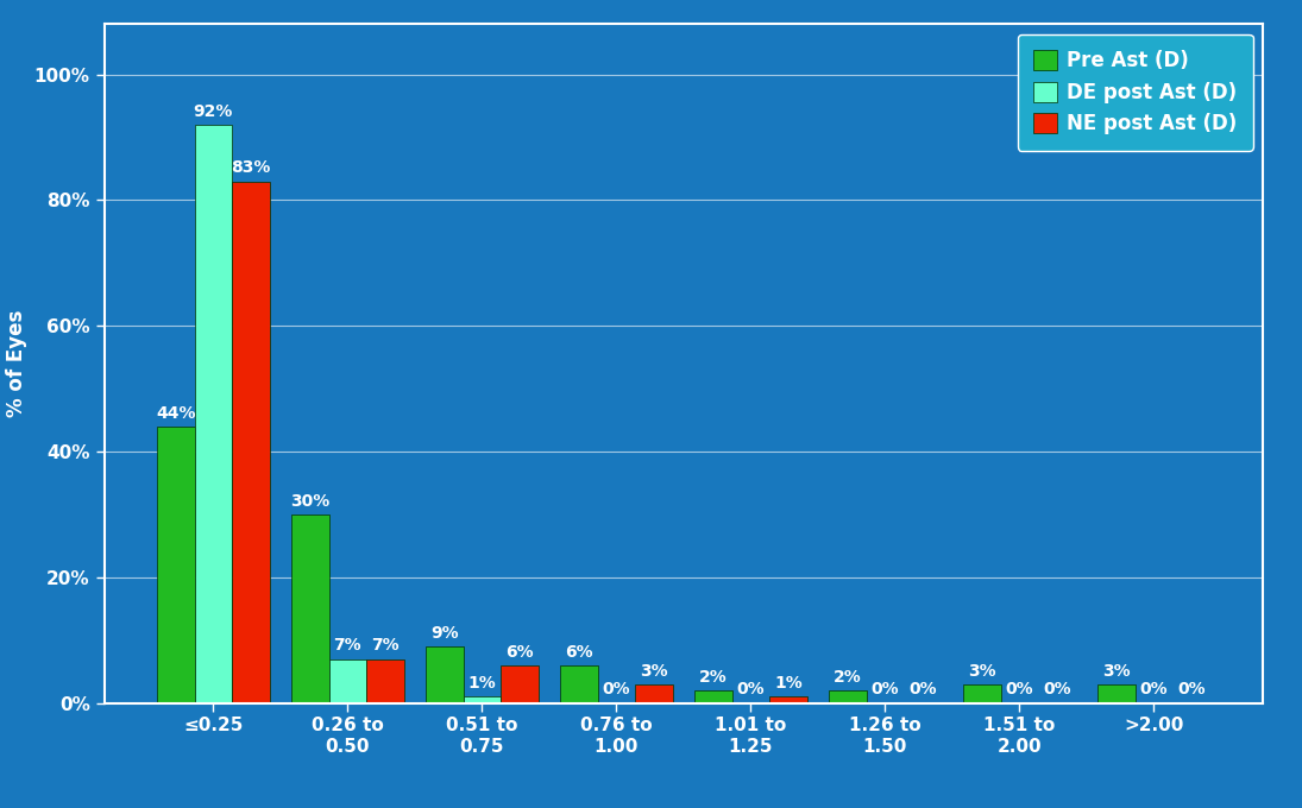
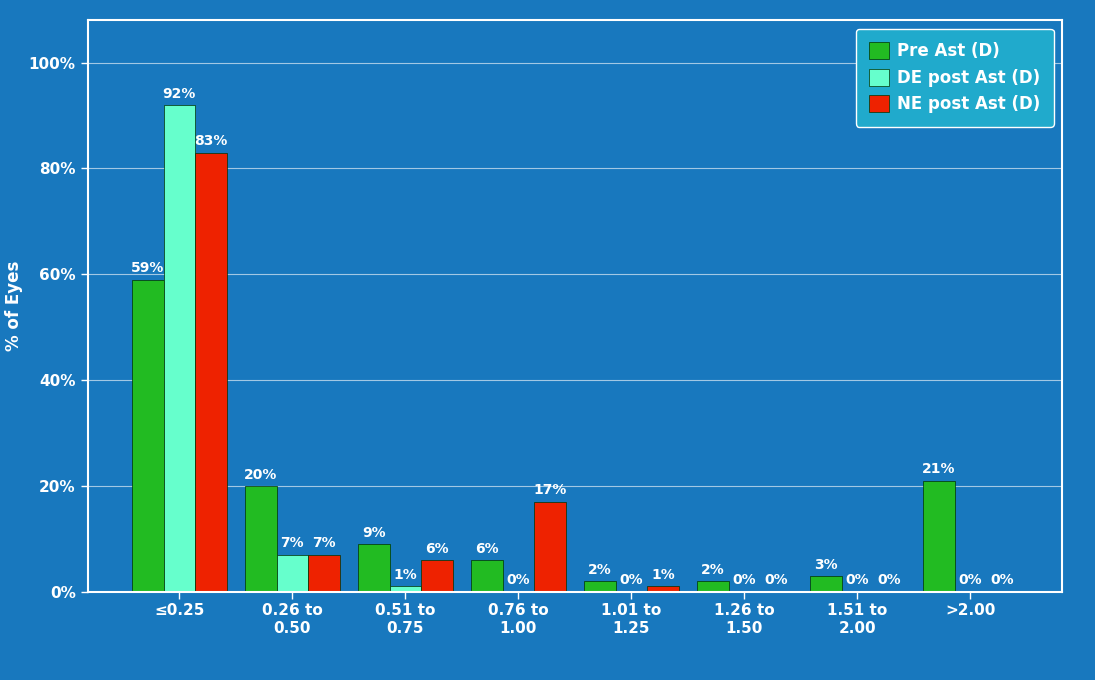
Pre Ast (D)/≤0.25: 44% -> 59%
Pre Ast (D)/0.26 to 0.50: 30% -> 20%
NE post Ast (D)/0.76 to 1.00: 3% -> 17%
Pre Ast (D)/>2.00: 3% -> 21%
